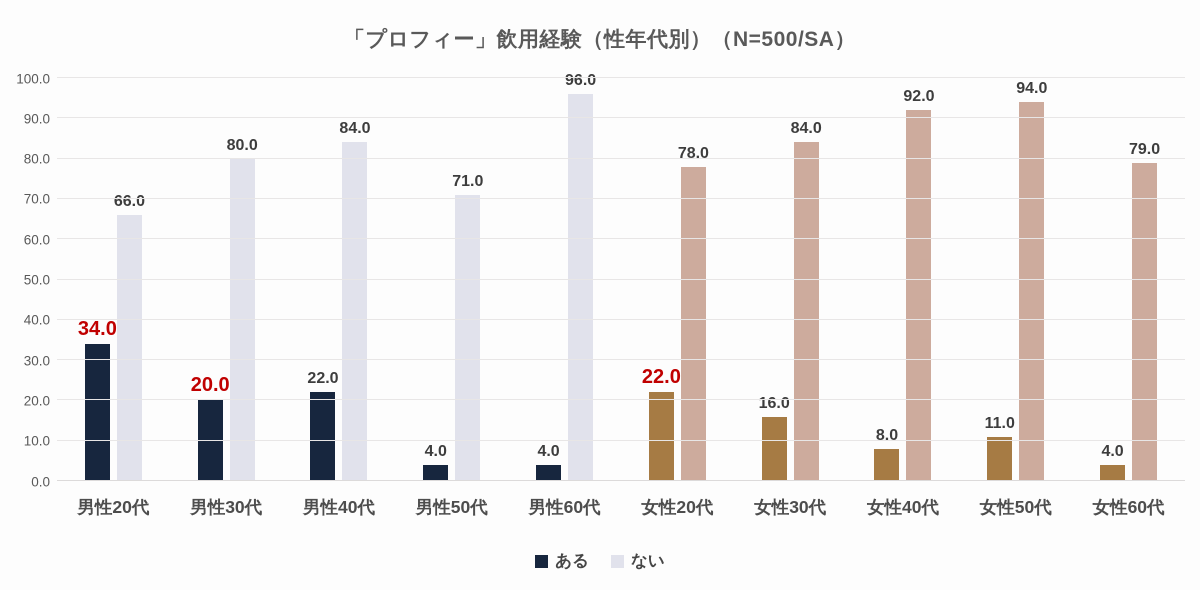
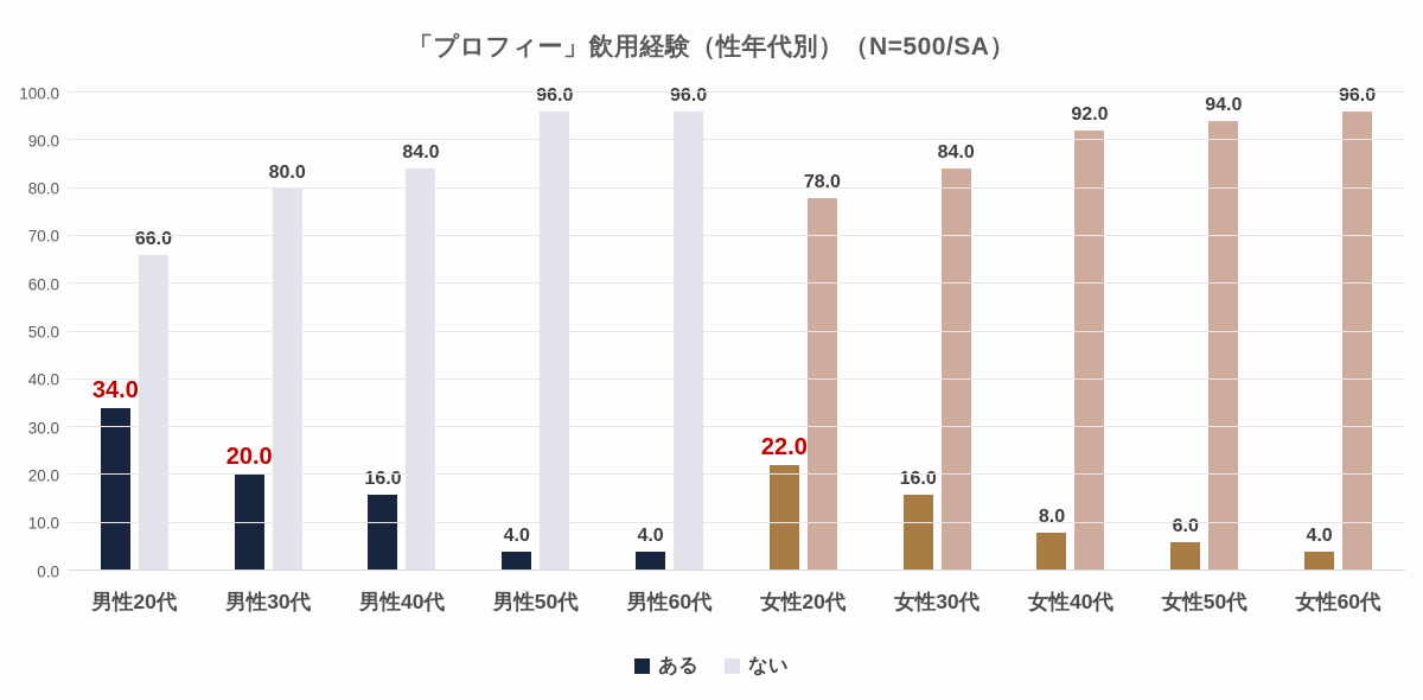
ある/男性40代: 22.0 -> 16.0
ない/男性50代: 71.0 -> 96.0
ある/女性50代: 11.0 -> 6.0
ない/女性60代: 79.0 -> 96.0
